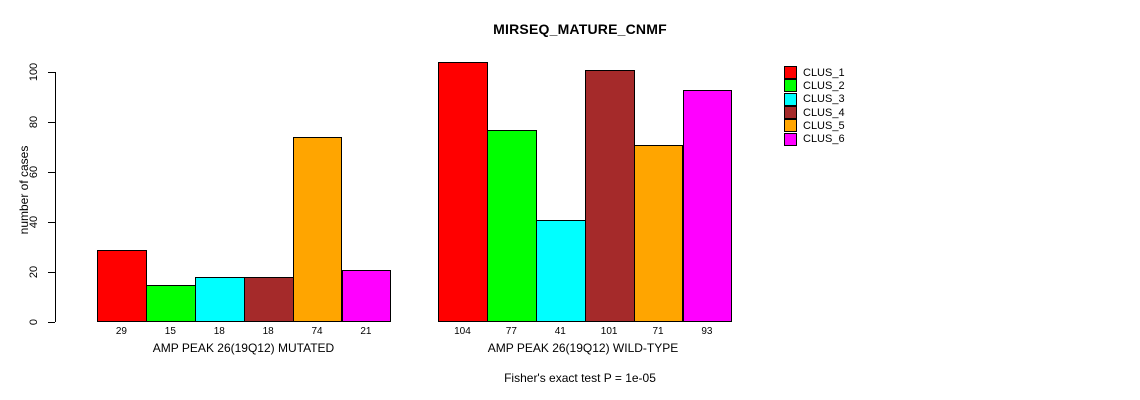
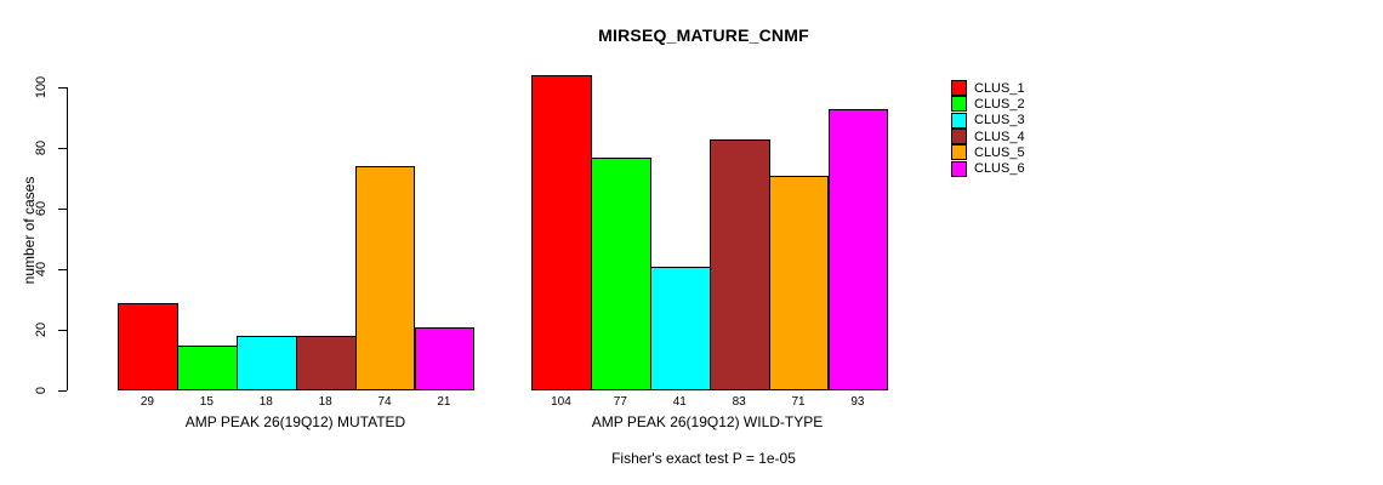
CLUS_4/AMP PEAK 26(19Q12) WILD-TYPE: 101 -> 83
